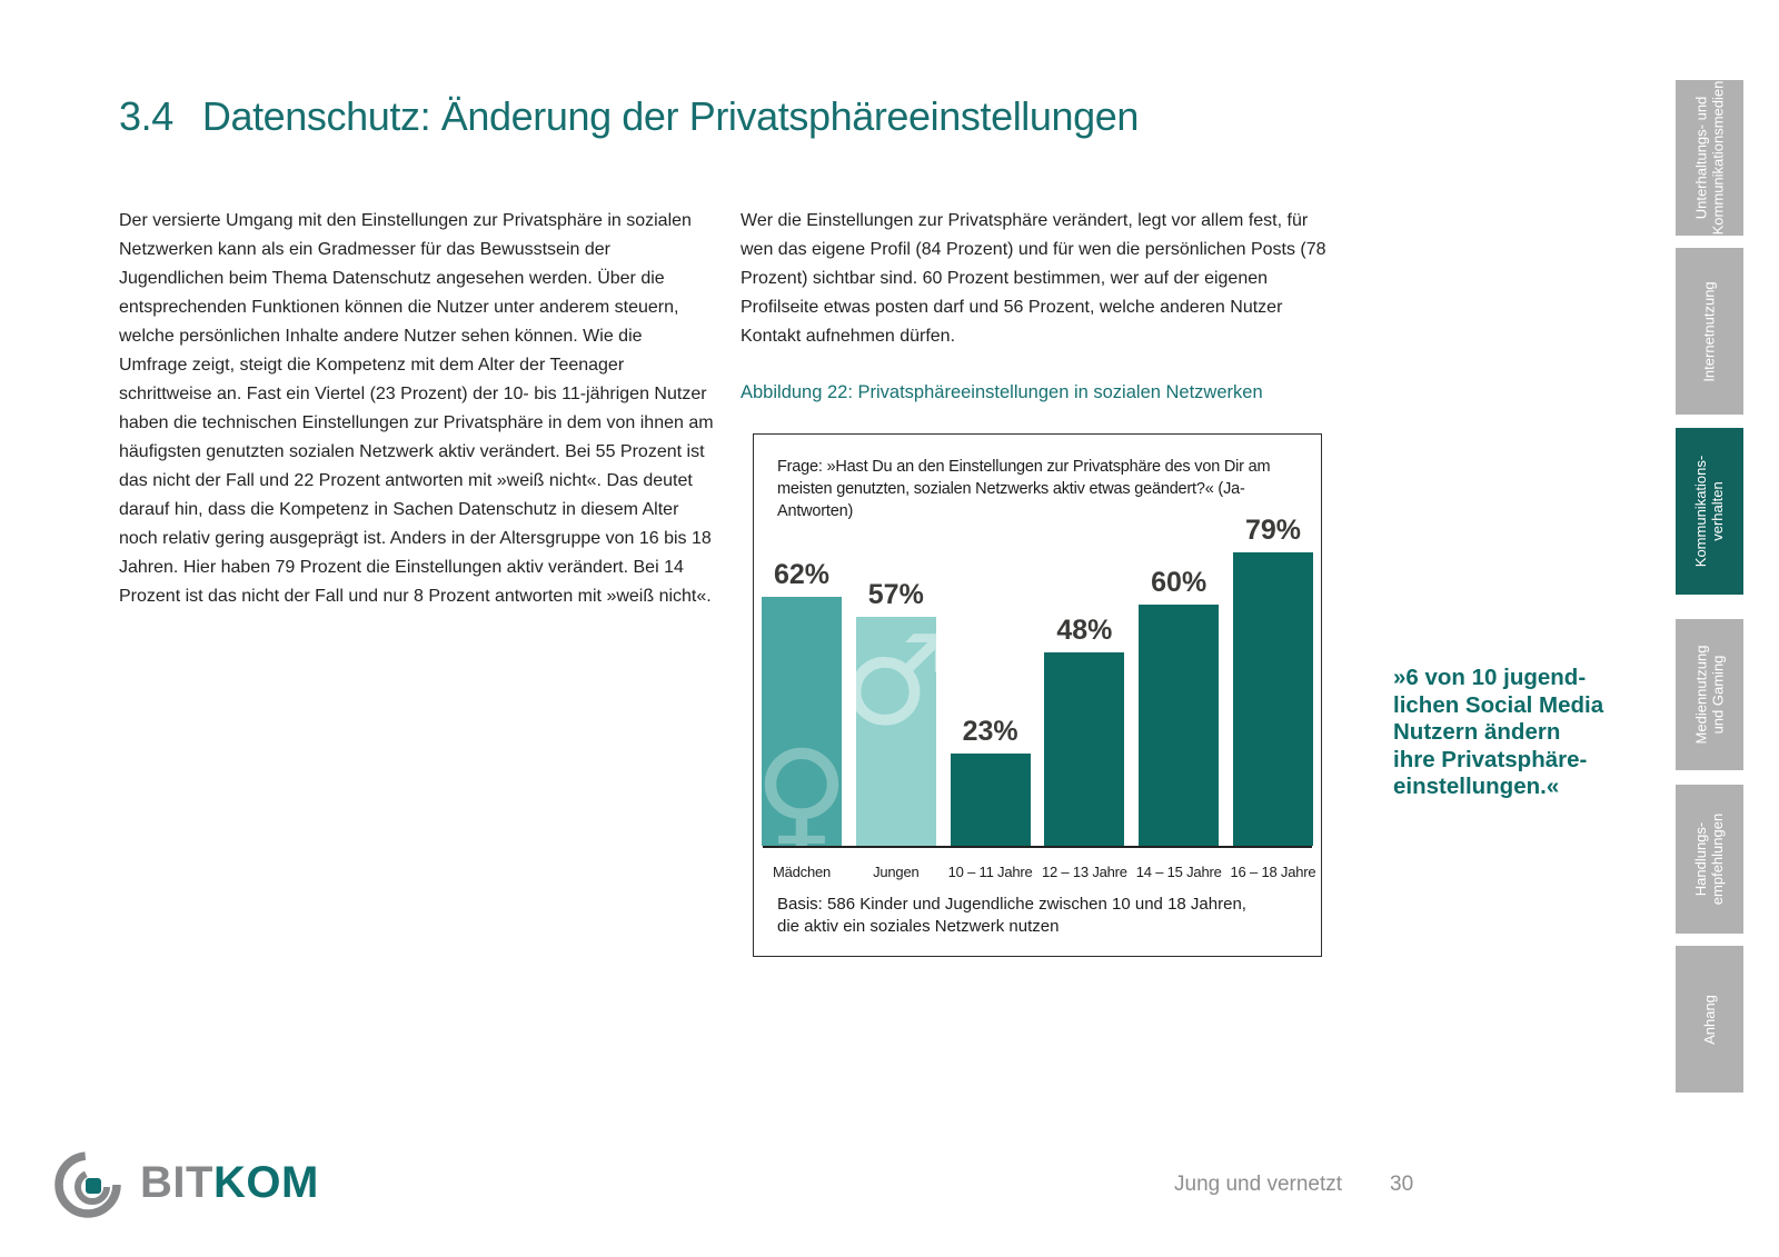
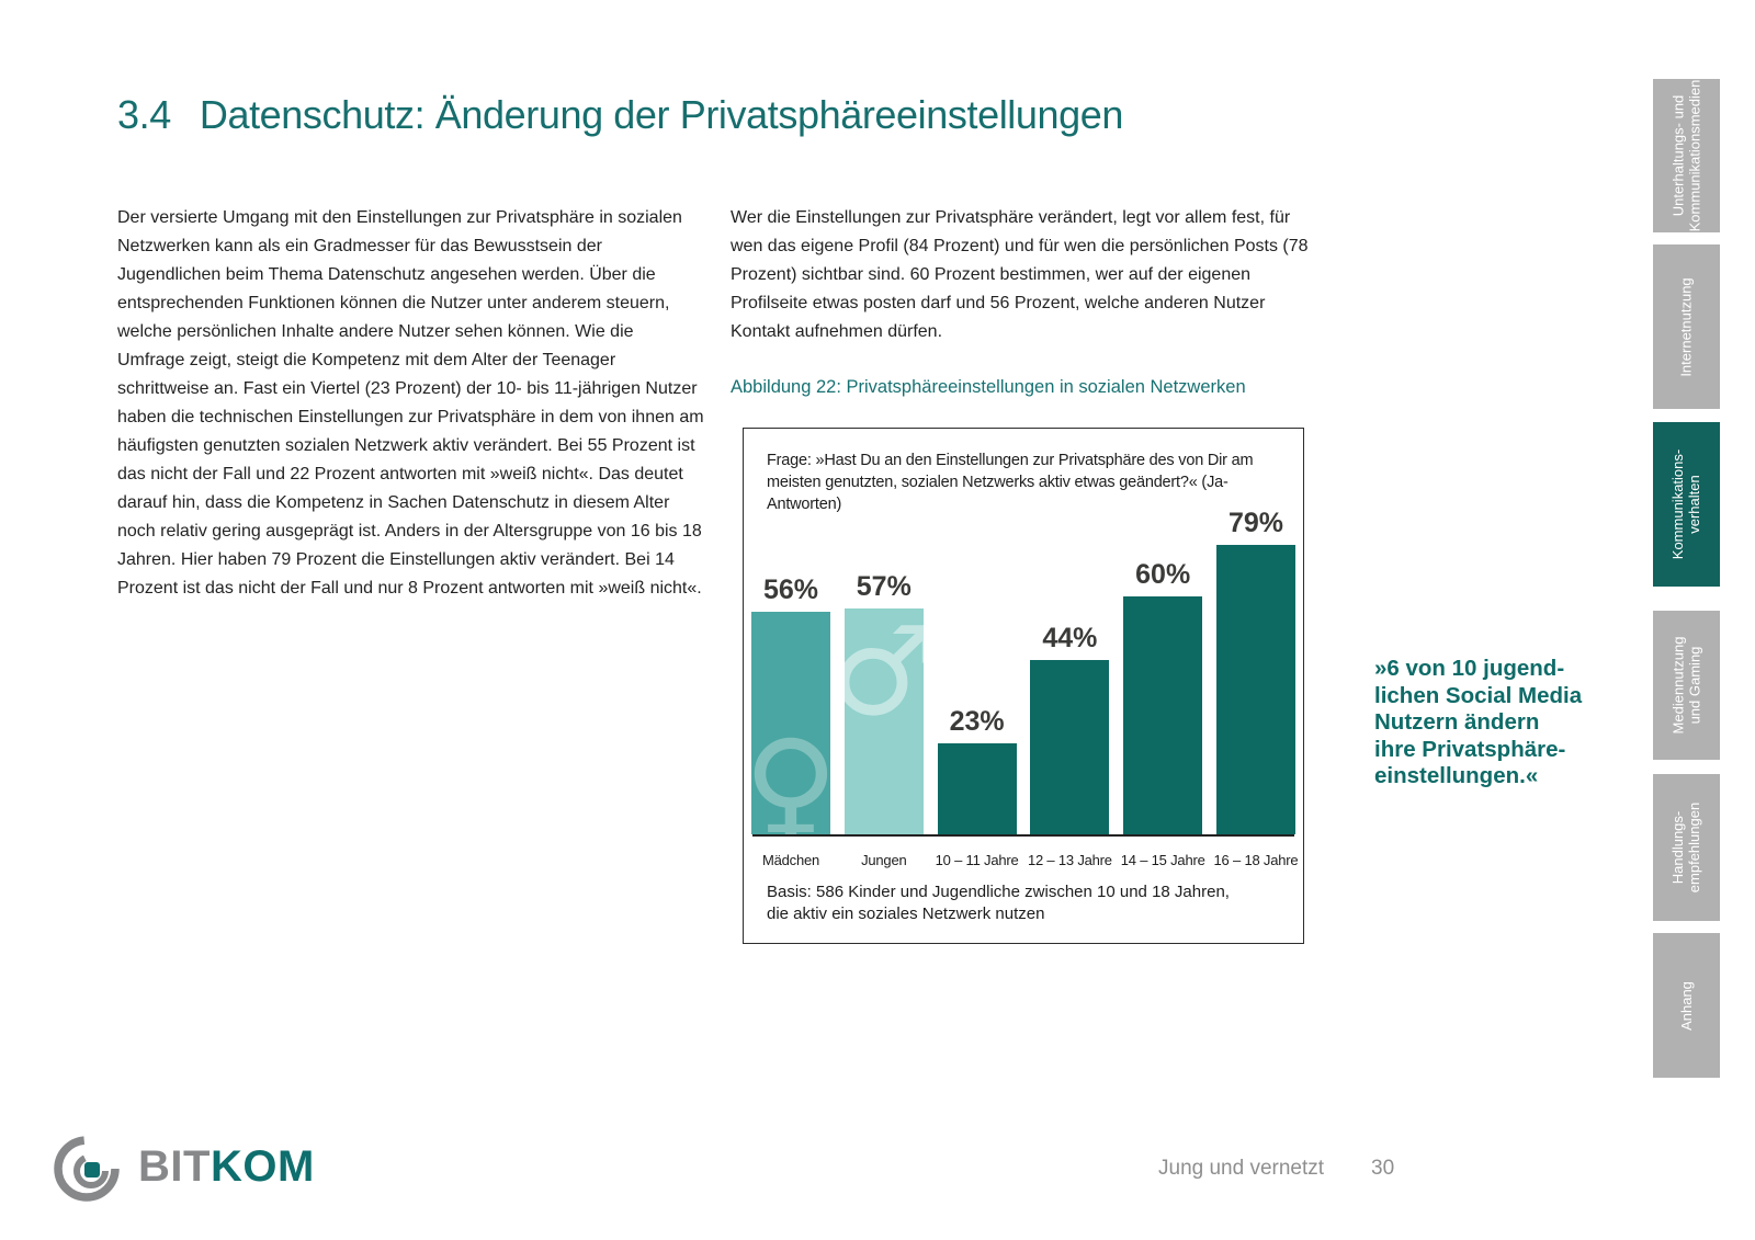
Mädchen: 62% -> 56%
12 – 13 Jahre: 48% -> 44%
